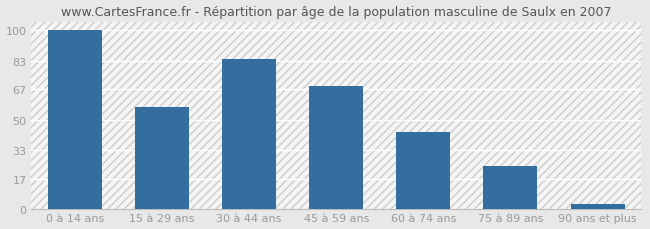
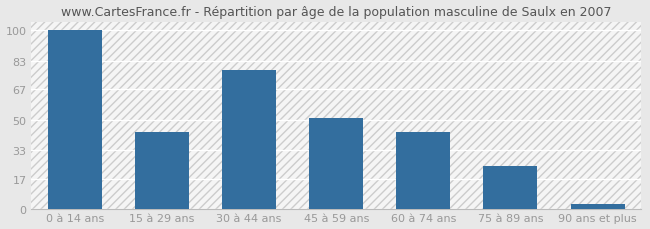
15 à 29 ans: 57 -> 43
30 à 44 ans: 84 -> 78
45 à 59 ans: 69 -> 51
